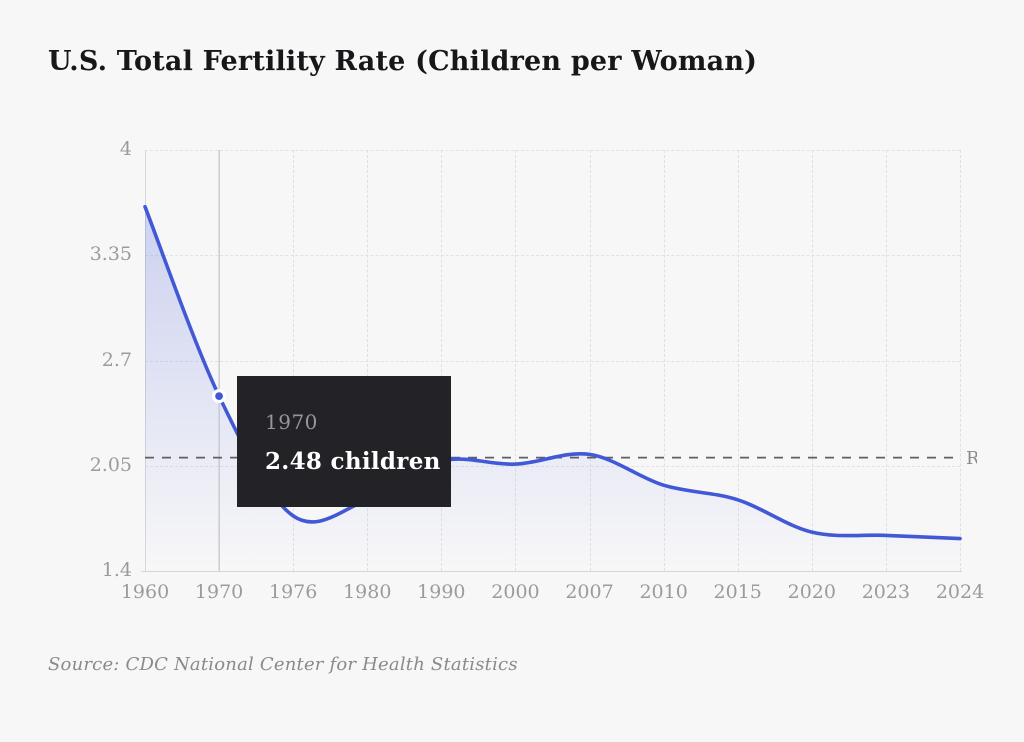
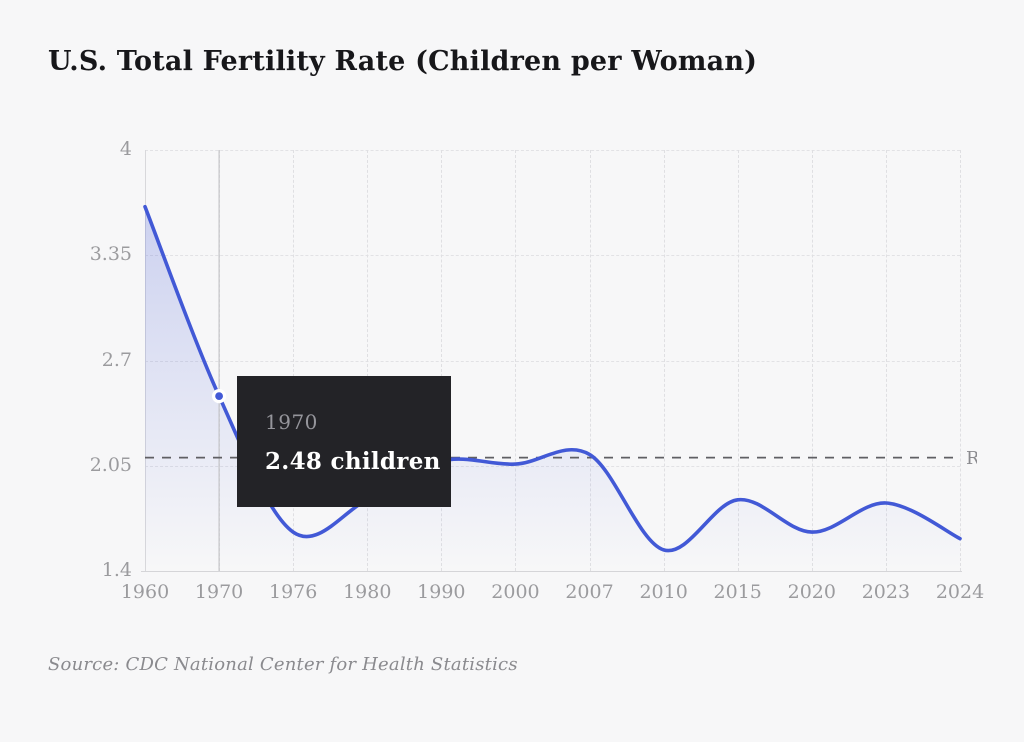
1976: 1.74 -> 1.64
2010: 1.93 -> 1.53
2023: 1.62 -> 1.82
